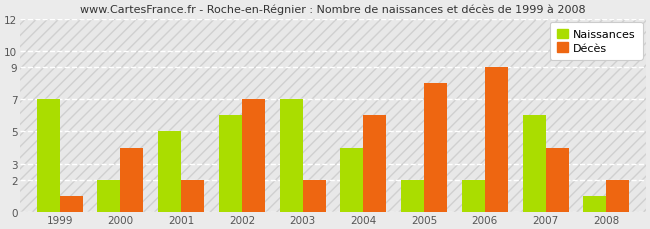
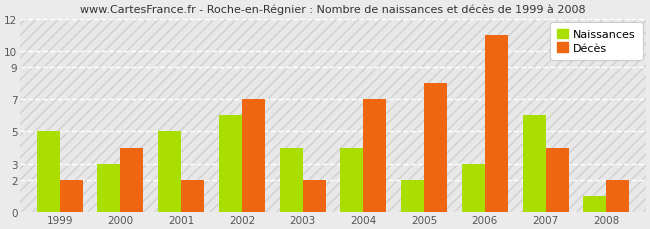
Naissances/1999: 7 -> 5
Décès/1999: 1 -> 2
Naissances/2000: 2 -> 3
Naissances/2003: 7 -> 4
Décès/2004: 6 -> 7
Naissances/2006: 2 -> 3
Décès/2006: 9 -> 11
